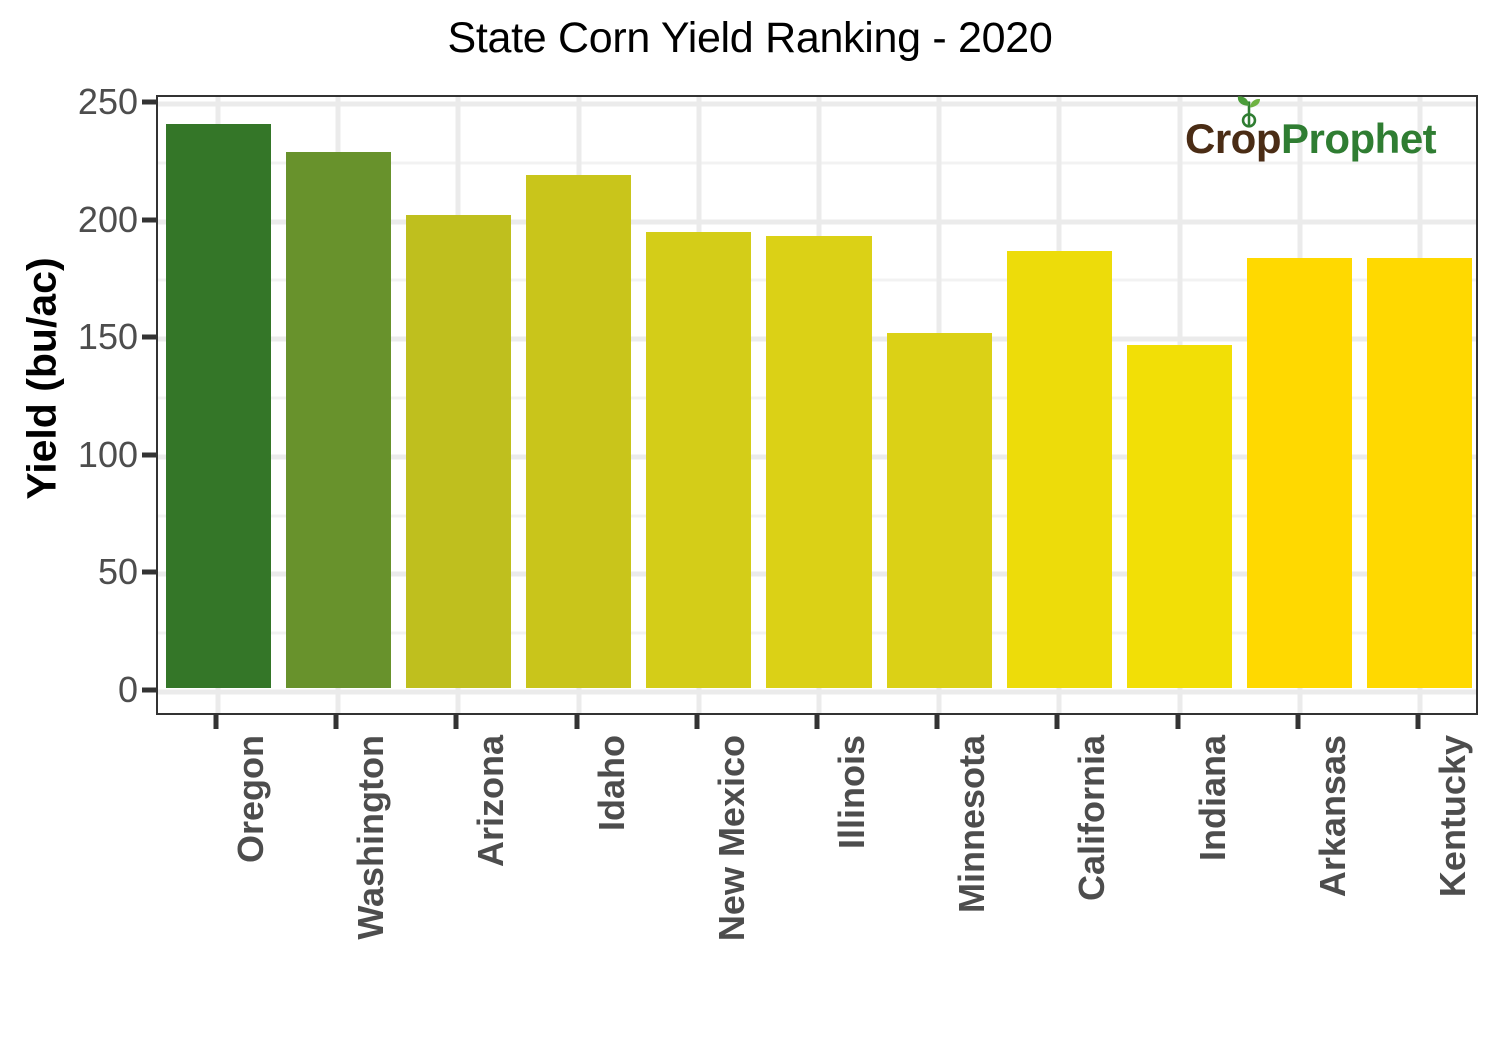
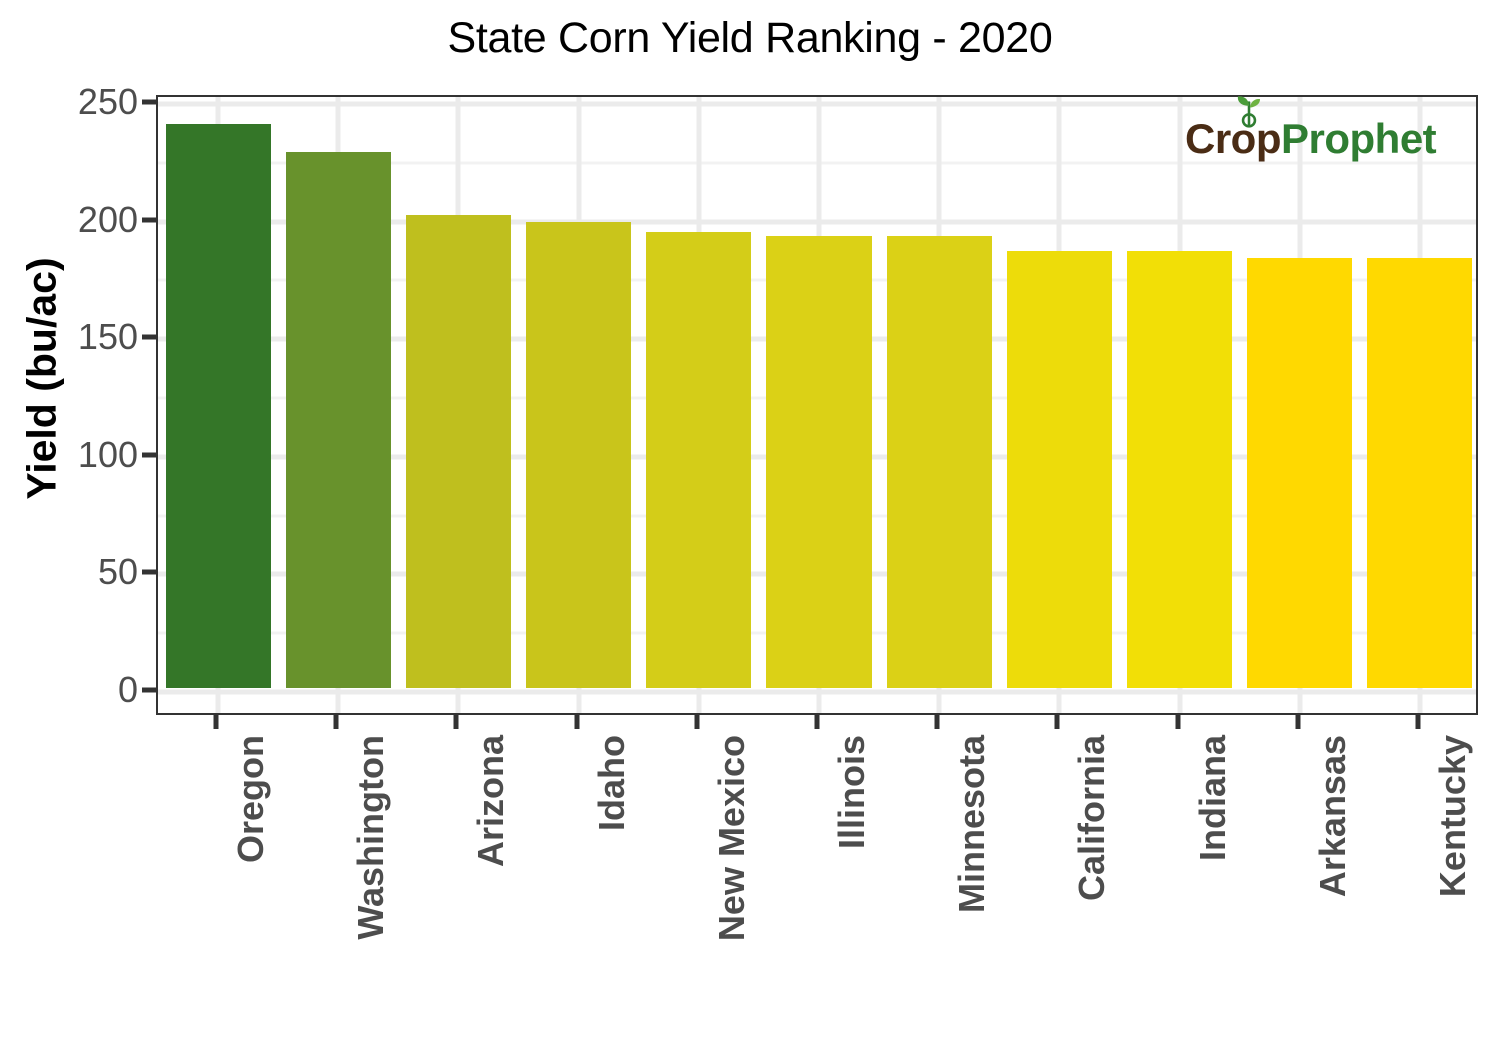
Idaho: 218 -> 198
Minnesota: 151 -> 192
Indiana: 146 -> 186
